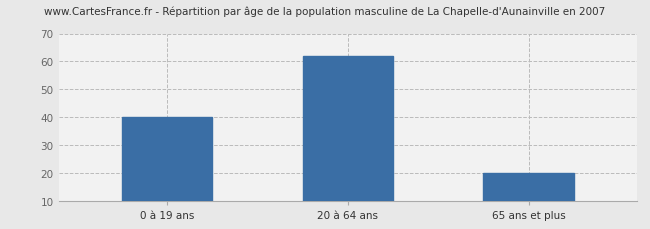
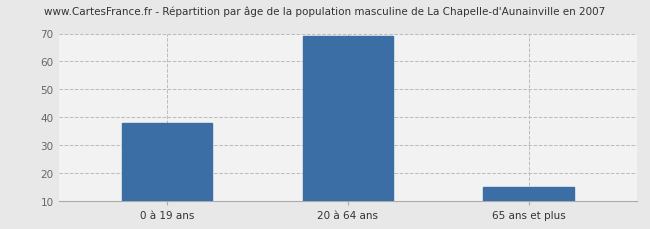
0 à 19 ans: 40 -> 38
20 à 64 ans: 62 -> 69
65 ans et plus: 20 -> 15
